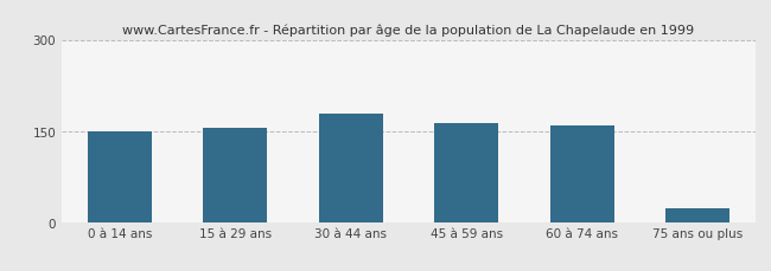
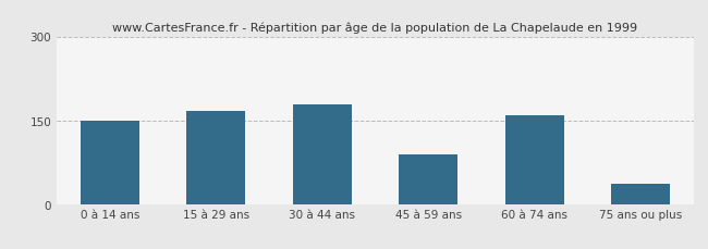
15 à 29 ans: 155 -> 166
45 à 59 ans: 163 -> 88
75 ans ou plus: 22 -> 36
